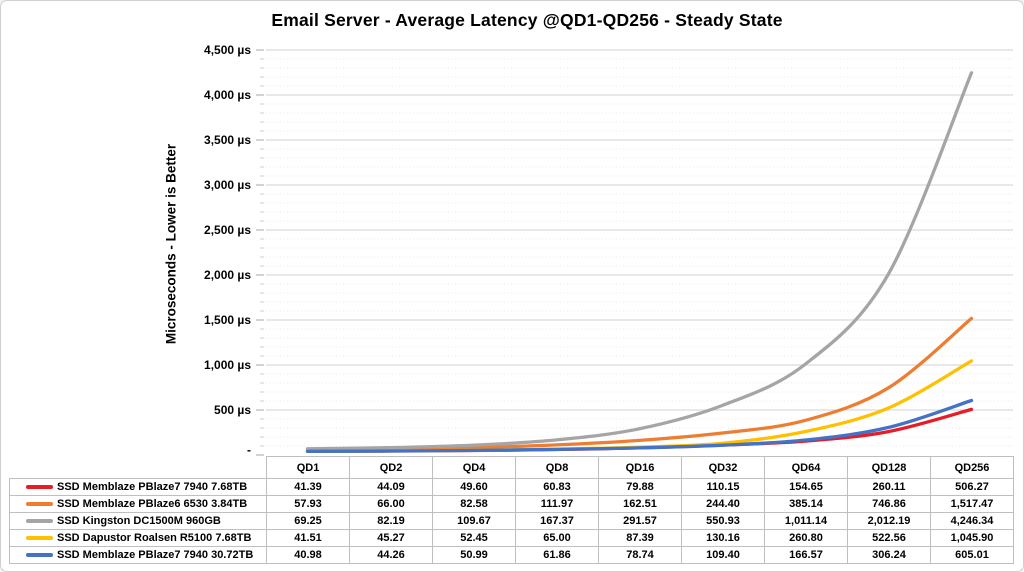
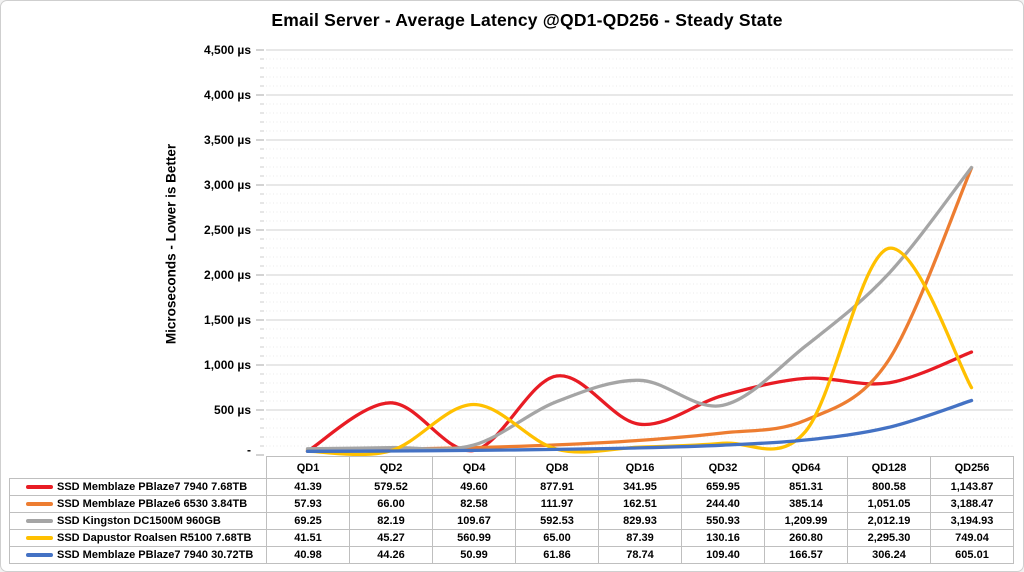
SSD Memblaze PBlaze7 7940 7.68TB/QD2: 44.09 -> 579.52
SSD Dapustor Roalsen R5100 7.68TB/QD4: 52.45 -> 560.99
SSD Memblaze PBlaze7 7940 7.68TB/QD8: 60.83 -> 877.91
SSD Kingston DC1500M 960GB/QD8: 167.37 -> 592.53
SSD Memblaze PBlaze7 7940 7.68TB/QD16: 79.88 -> 341.95
SSD Kingston DC1500M 960GB/QD16: 291.57 -> 829.93
SSD Memblaze PBlaze7 7940 7.68TB/QD32: 110.15 -> 659.95
SSD Memblaze PBlaze7 7940 7.68TB/QD64: 154.65 -> 851.31
SSD Kingston DC1500M 960GB/QD64: 1,011.14 -> 1,209.99
SSD Memblaze PBlaze7 7940 7.68TB/QD128: 260.11 -> 800.58
SSD Memblaze PBlaze6 6530 3.84TB/QD128: 746.86 -> 1,051.05
SSD Dapustor Roalsen R5100 7.68TB/QD128: 522.56 -> 2,295.30
SSD Memblaze PBlaze7 7940 7.68TB/QD256: 506.27 -> 1,143.87
SSD Memblaze PBlaze6 6530 3.84TB/QD256: 1,517.47 -> 3,188.47
SSD Kingston DC1500M 960GB/QD256: 4,246.34 -> 3,194.93
SSD Dapustor Roalsen R5100 7.68TB/QD256: 1,045.90 -> 749.04
